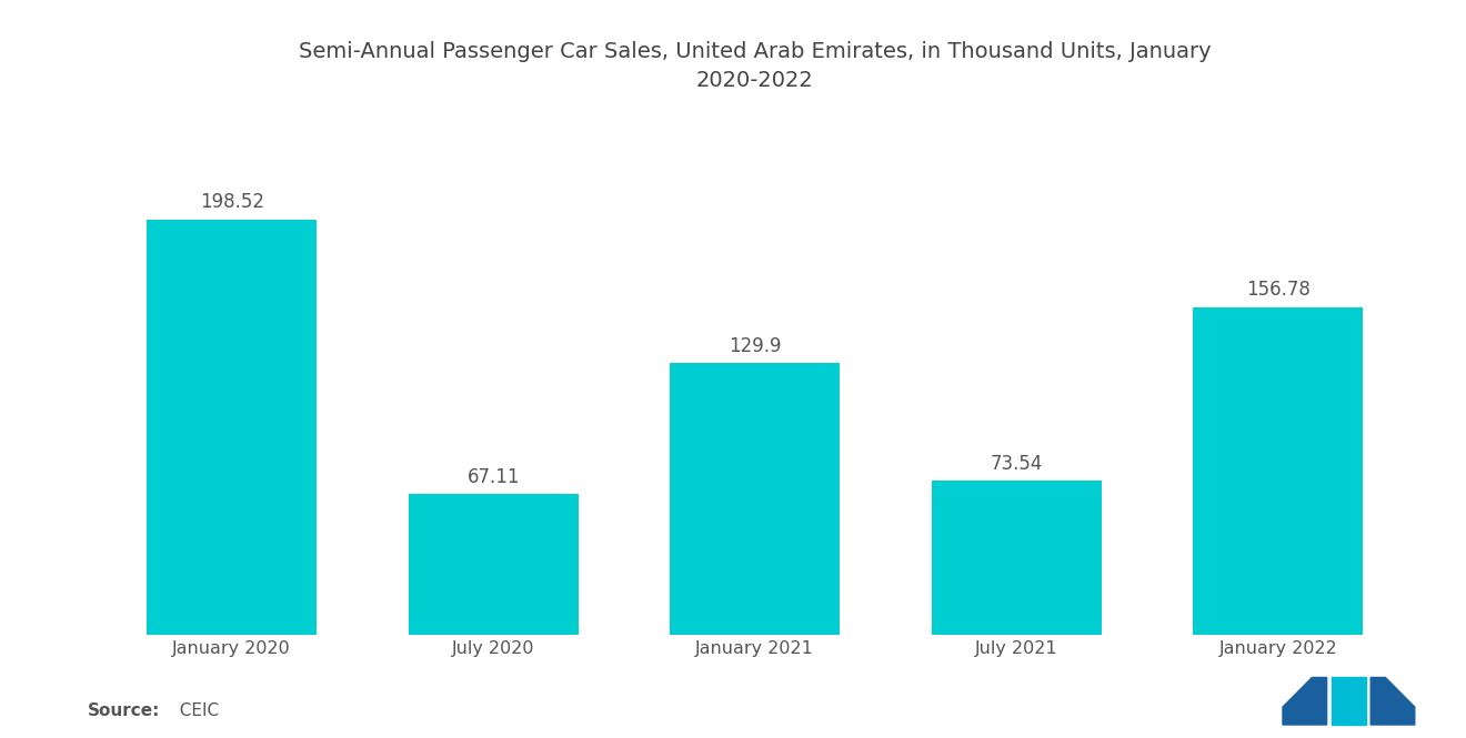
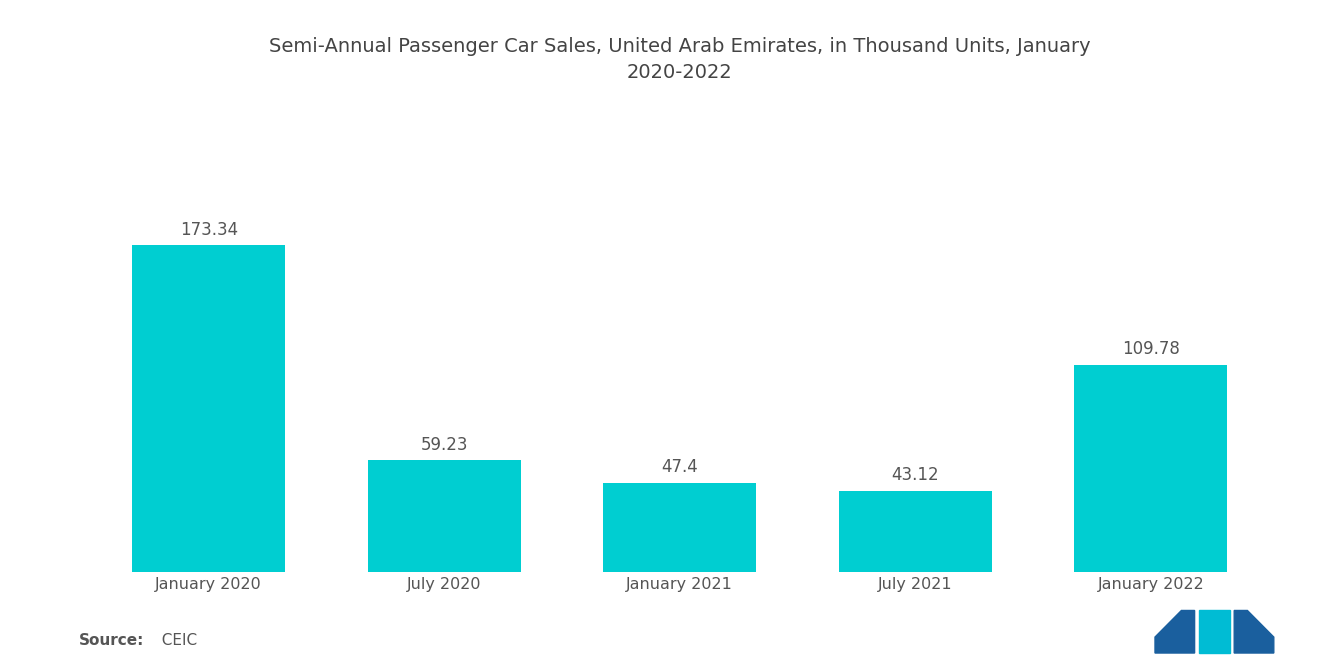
January 2020: 198.52 -> 173.34
July 2020: 67.11 -> 59.23
January 2021: 129.9 -> 47.4
July 2021: 73.54 -> 43.12
January 2022: 156.78 -> 109.78
